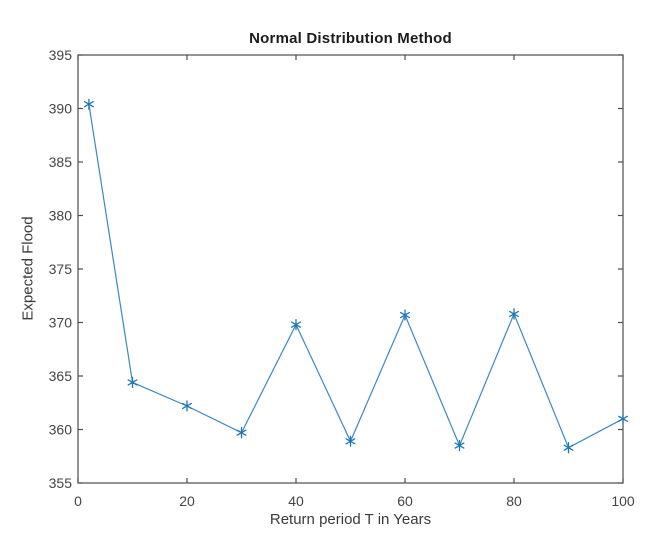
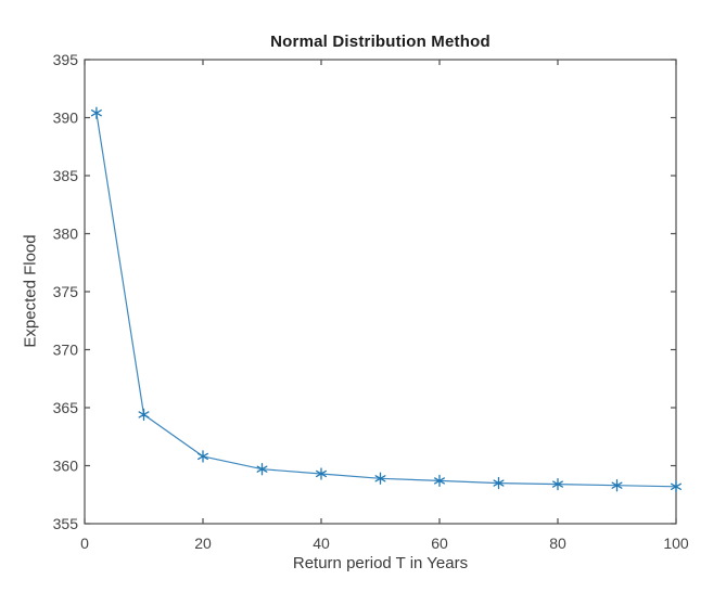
20: 362.2 -> 360.8
40: 369.8 -> 359.3
60: 370.7 -> 358.7
80: 370.8 -> 358.4
100: 361.0 -> 358.2
